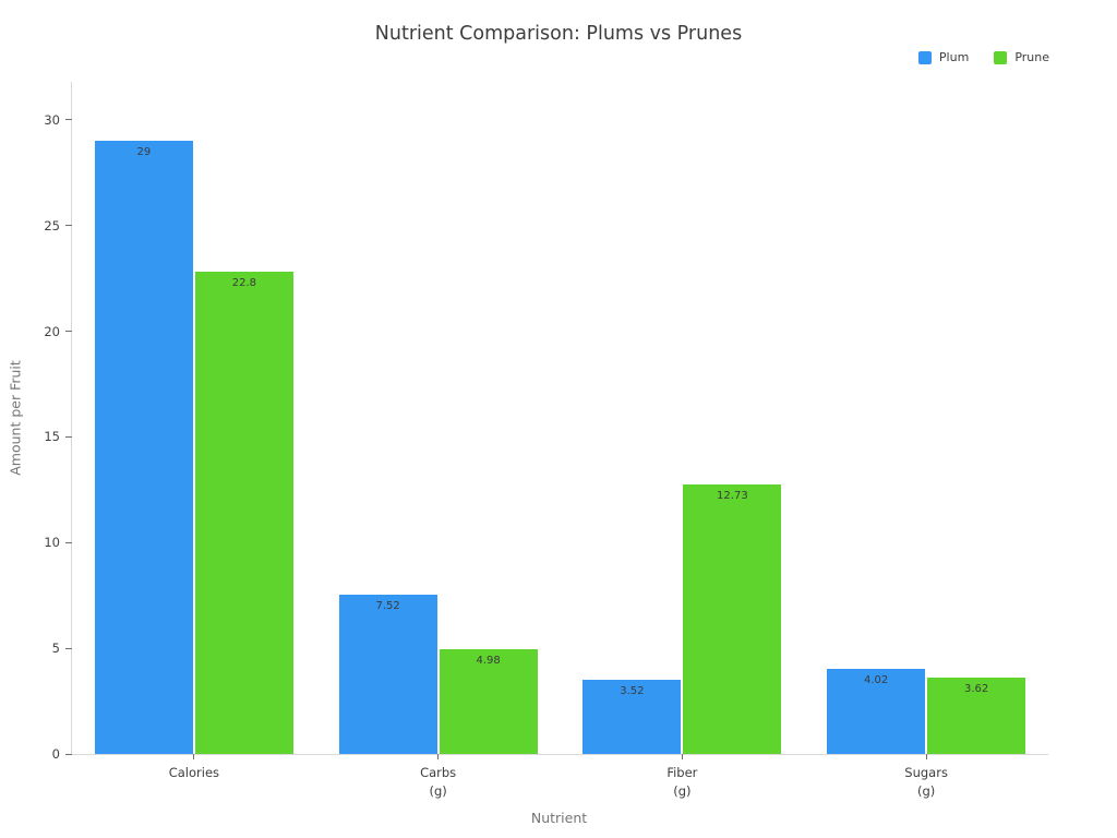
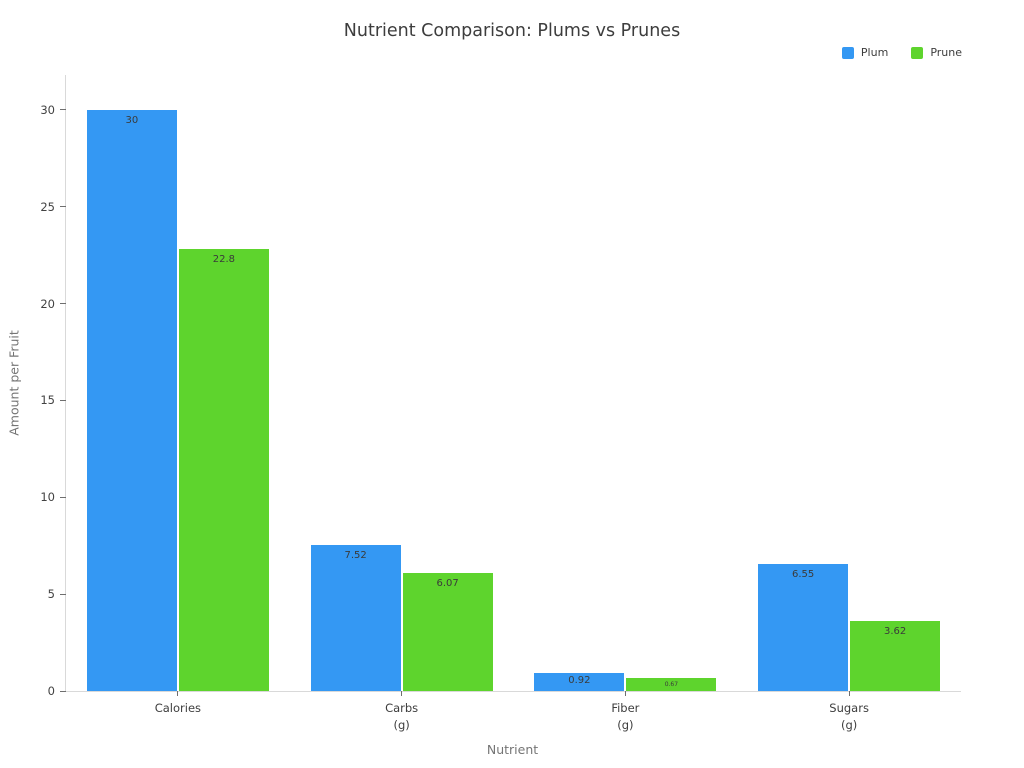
Plum/Calories: 29 -> 30
Prune/Carbs (g): 4.98 -> 6.07
Plum/Fiber (g): 3.52 -> 0.92
Prune/Fiber (g): 12.73 -> 0.67
Plum/Sugars (g): 4.02 -> 6.55
